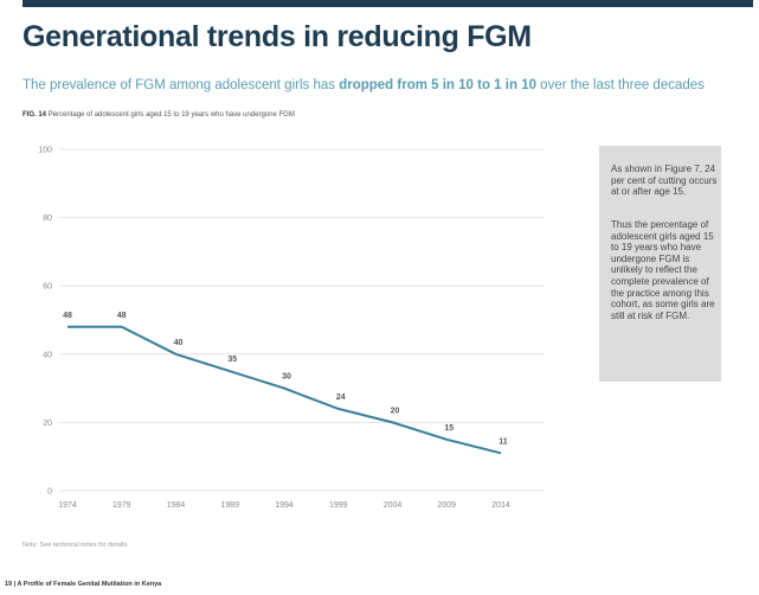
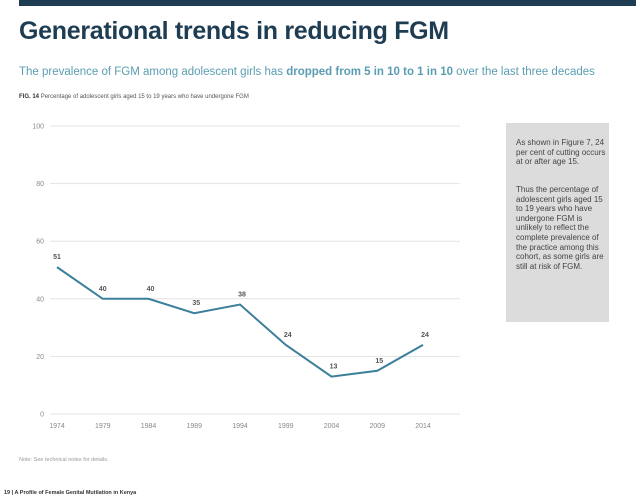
1974: 48 -> 51
1979: 48 -> 40
1994: 30 -> 38
2004: 20 -> 13
2014: 11 -> 24
